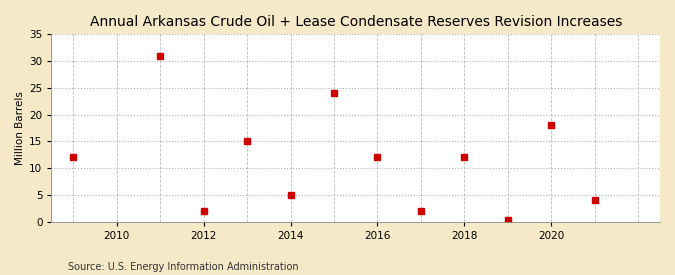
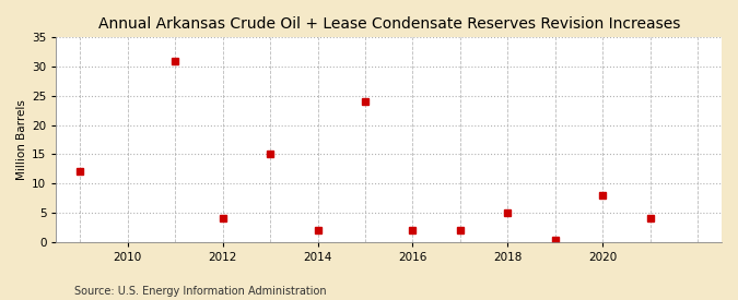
2012: 2.0 -> 4.0
2014: 5.0 -> 2.0
2016: 12.0 -> 2.0
2018: 12.0 -> 5.0
2020: 18.0 -> 8.0
